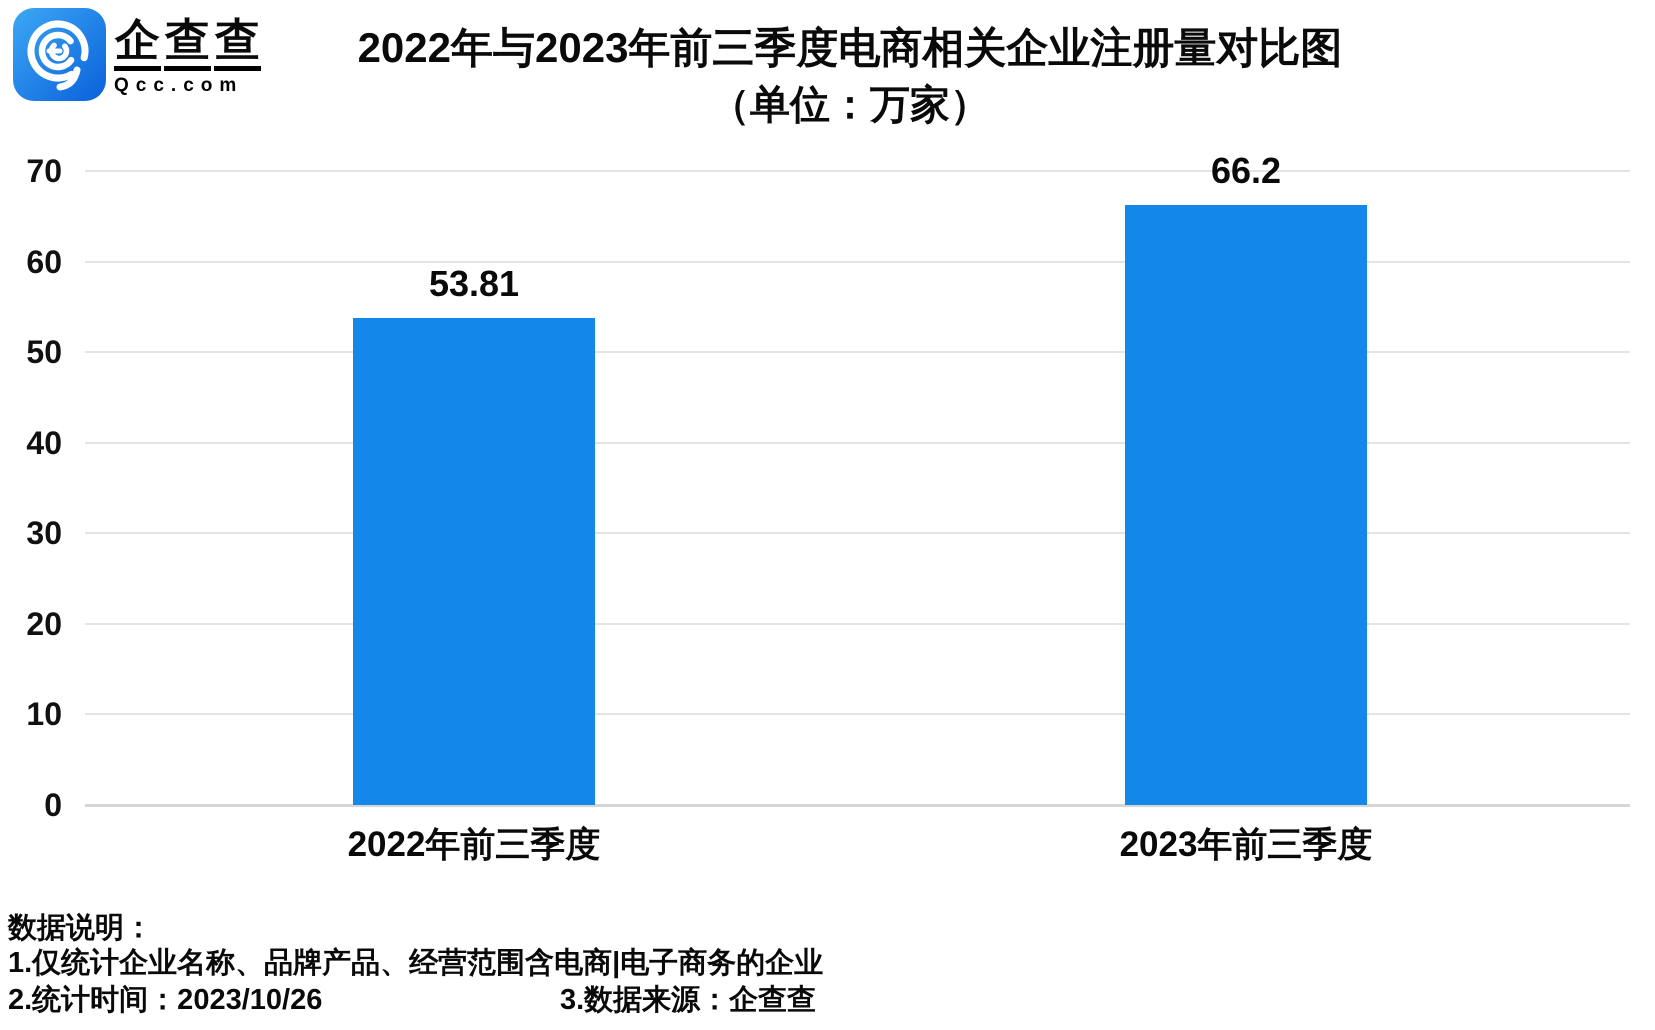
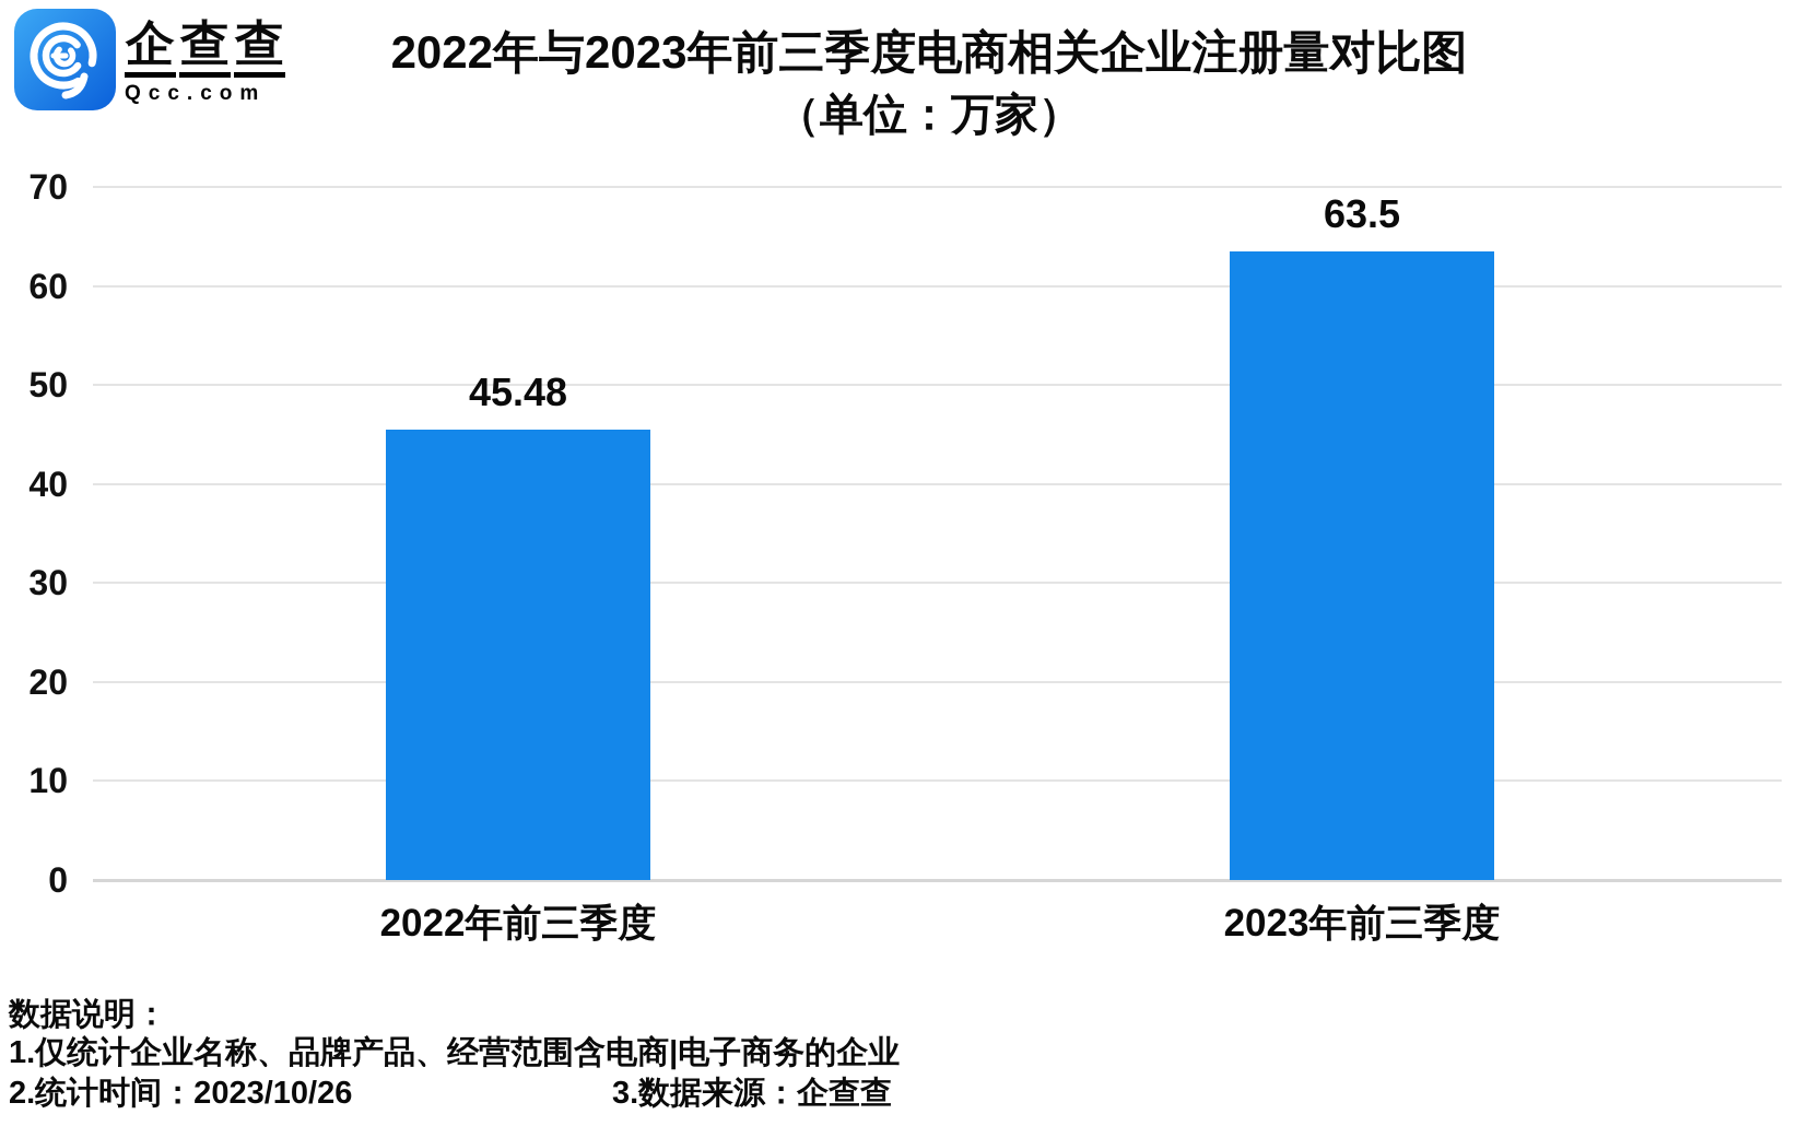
2022年前三季度: 53.81 -> 45.48
2023年前三季度: 66.2 -> 63.5
